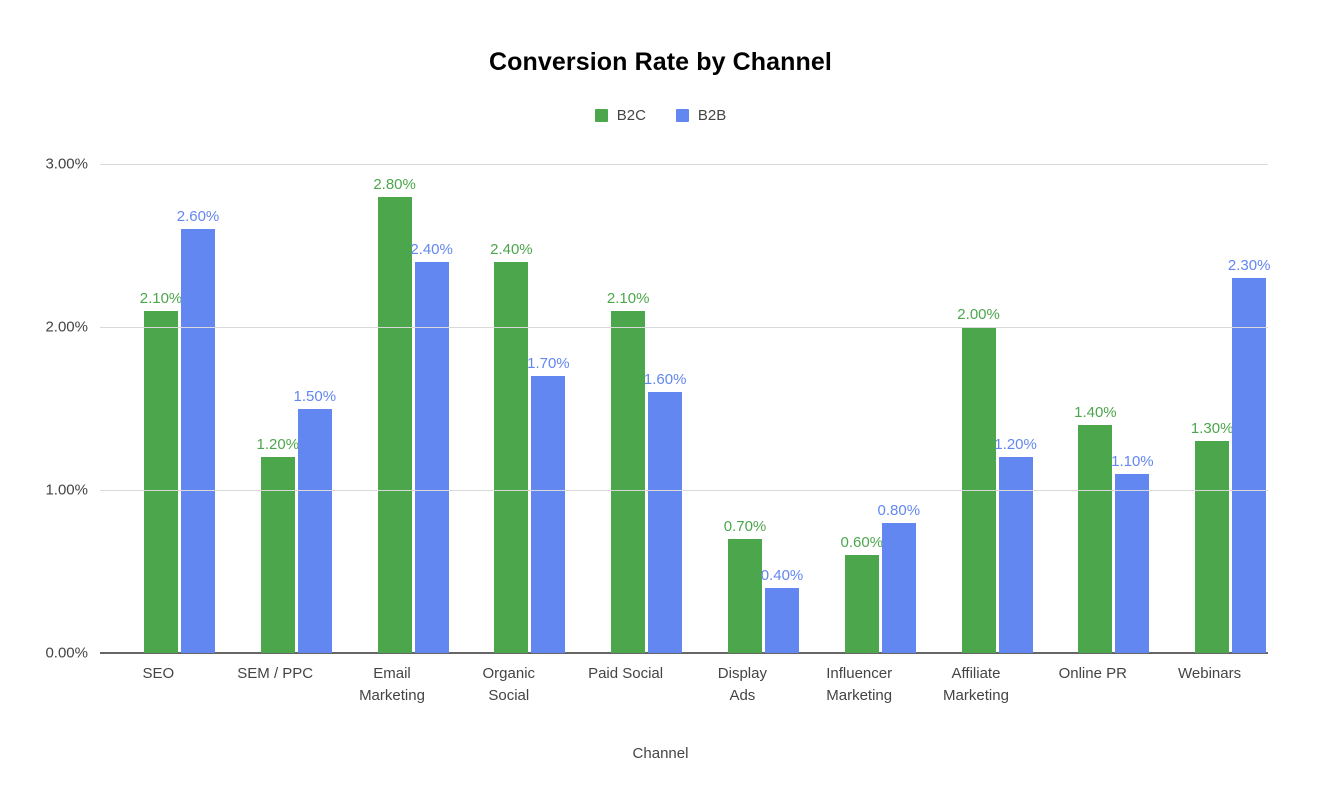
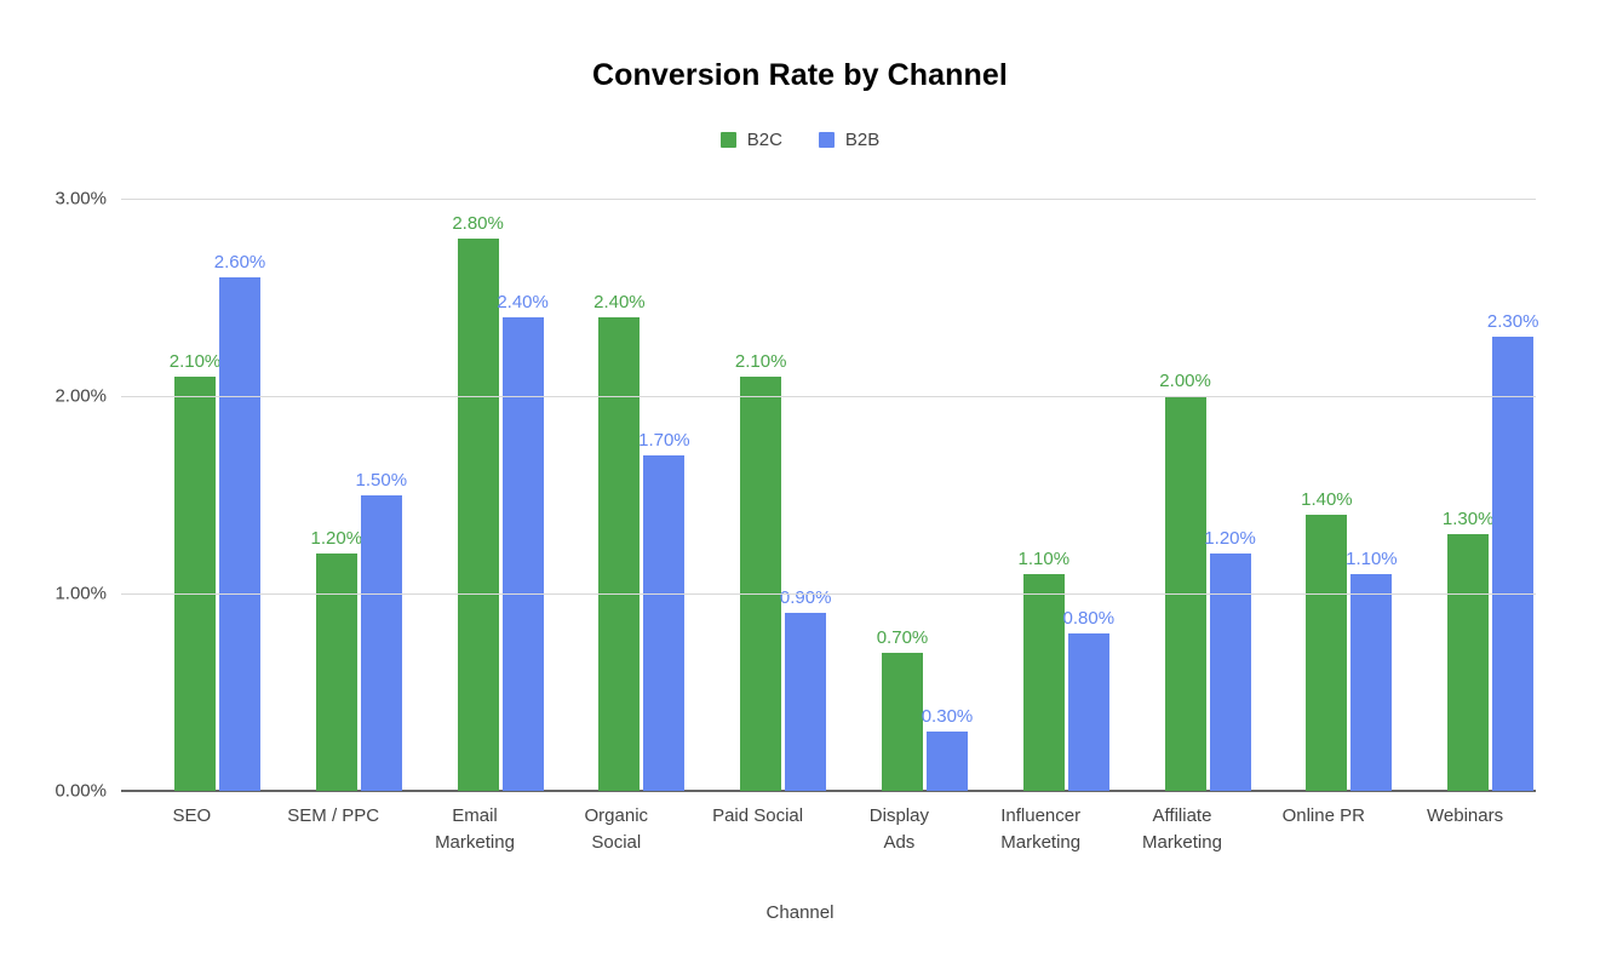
B2B/Paid Social: 1.60% -> 0.90%
B2B/Display Ads: 0.40% -> 0.30%
B2C/Influencer Marketing: 0.60% -> 1.10%
